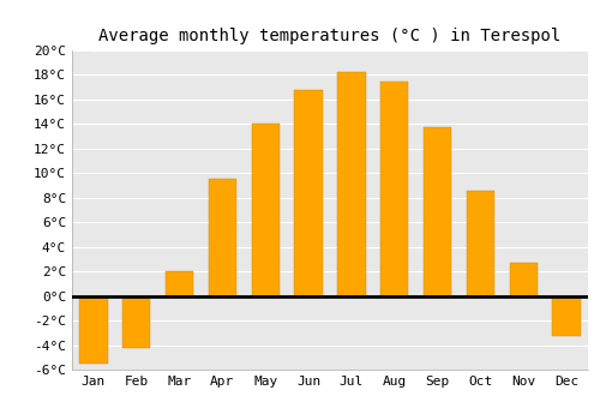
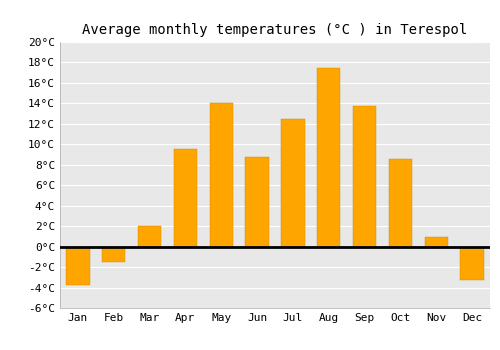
Jan: -5.5°C -> -3.8°C
Feb: -4.2°C -> -1.5°C
Jun: 16.8°C -> 8.8°C
Jul: 18.2°C -> 12.5°C
Nov: 2.7°C -> 0.9°C
